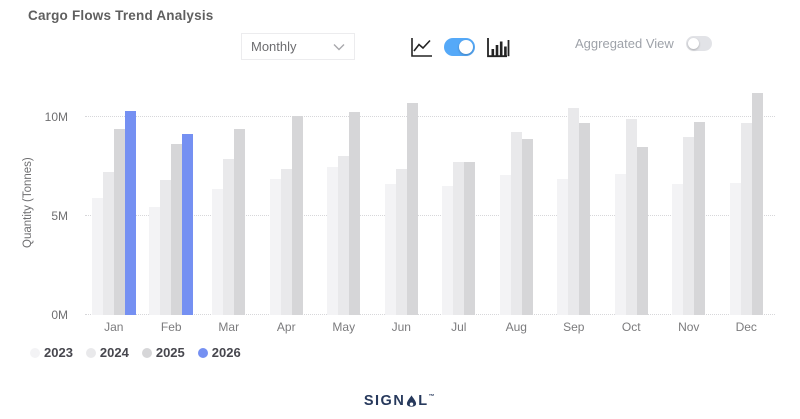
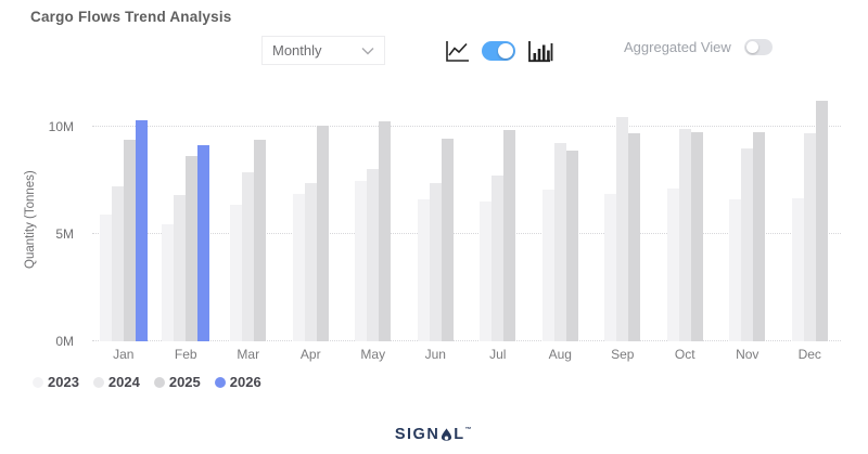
2025/Jun: 10.7M -> 9.4M
2025/Jul: 7.7M -> 9.8M
2025/Oct: 8.5M -> 9.8M
